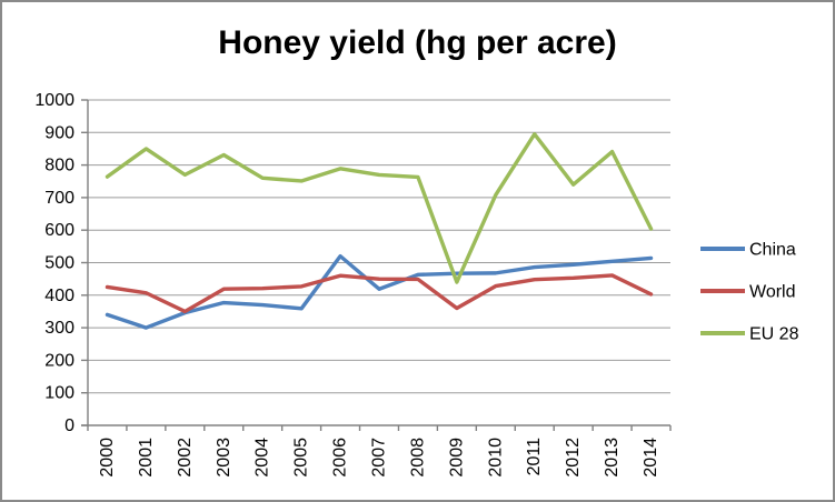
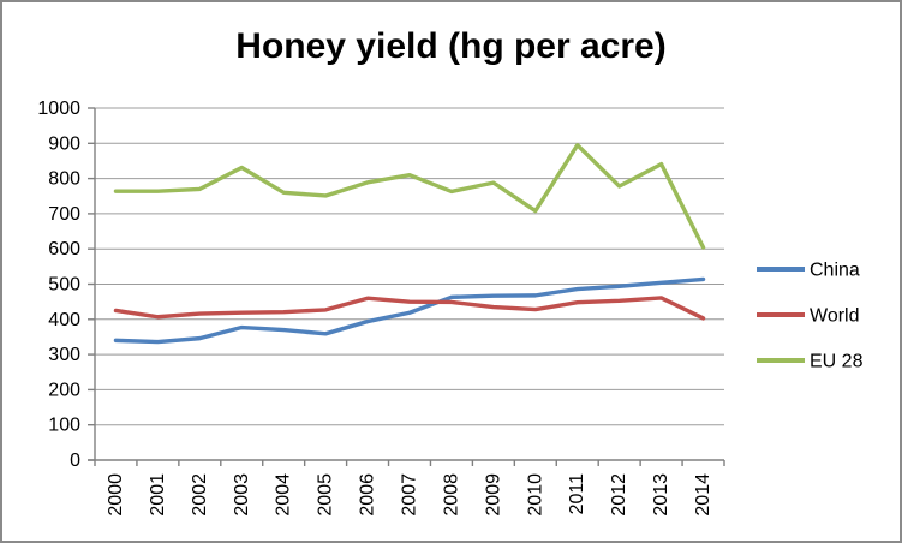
China/2001: 300 -> 340
EU 28/2001: 850 -> 760
World/2002: 350 -> 420
China/2006: 520 -> 390
EU 28/2007: 770 -> 810
World/2009: 360 -> 440
EU 28/2009: 440 -> 790
EU 28/2012: 740 -> 780
